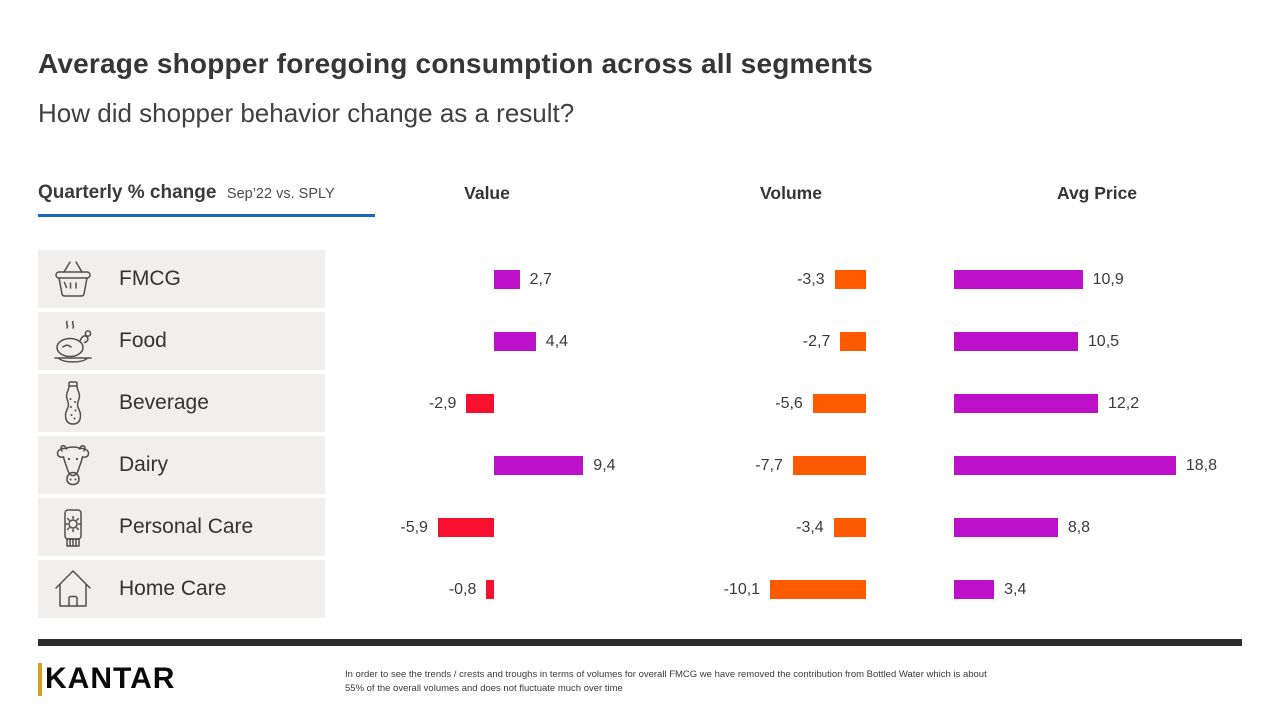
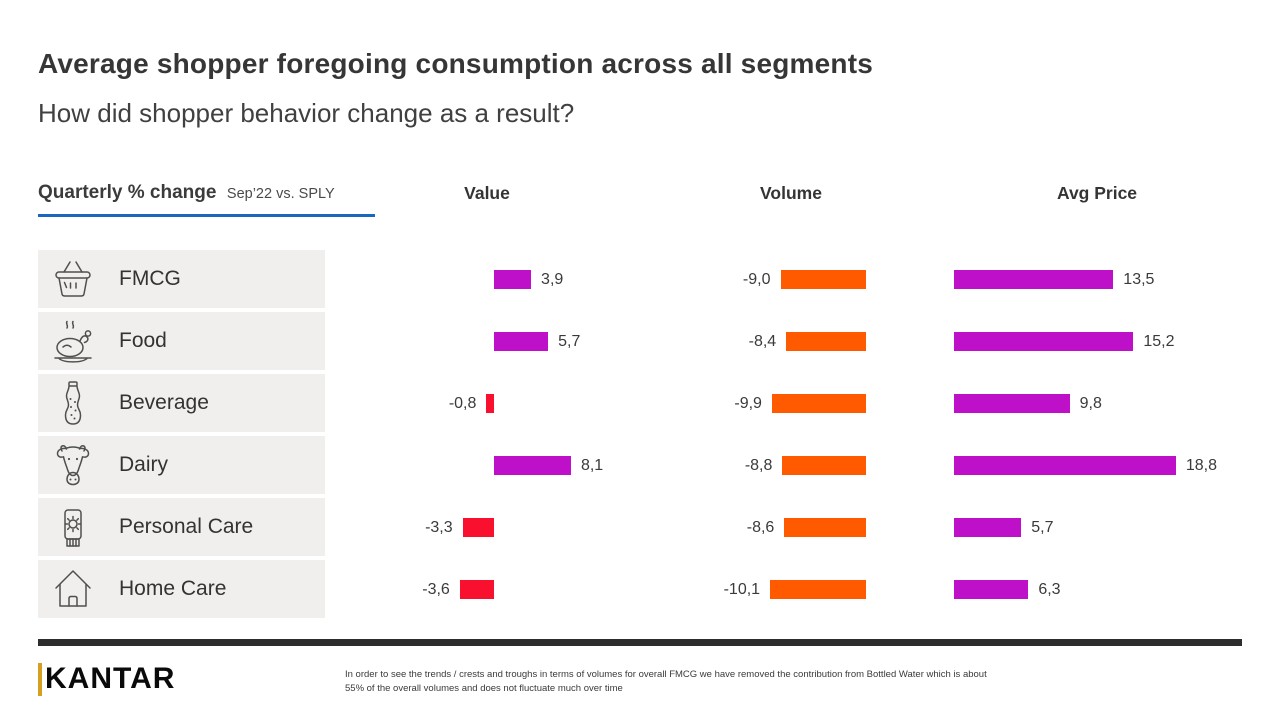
Value/FMCG: 2,7 -> 3,9
Volume/FMCG: -3,3 -> -9,0
Avg Price/FMCG: 10,9 -> 13,5
Value/Food: 4,4 -> 5,7
Volume/Food: -2,7 -> -8,4
Avg Price/Food: 10,5 -> 15,2
Value/Beverage: -2,9 -> -0,8
Volume/Beverage: -5,6 -> -9,9
Avg Price/Beverage: 12,2 -> 9,8
Value/Dairy: 9,4 -> 8,1
Volume/Dairy: -7,7 -> -8,8
Value/Personal Care: -5,9 -> -3,3
Volume/Personal Care: -3,4 -> -8,6
Avg Price/Personal Care: 8,8 -> 5,7
Value/Home Care: -0,8 -> -3,6
Avg Price/Home Care: 3,4 -> 6,3
